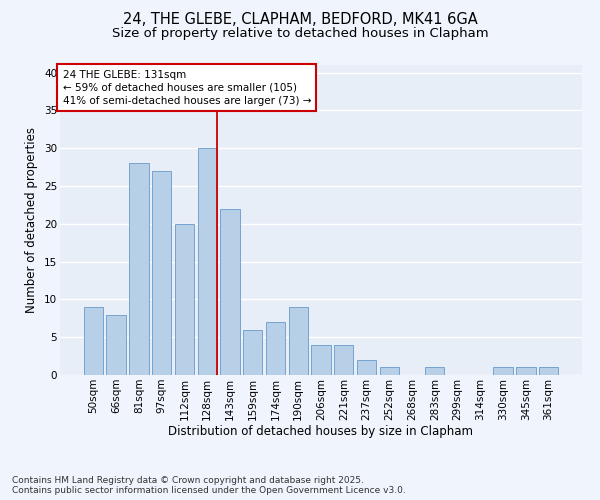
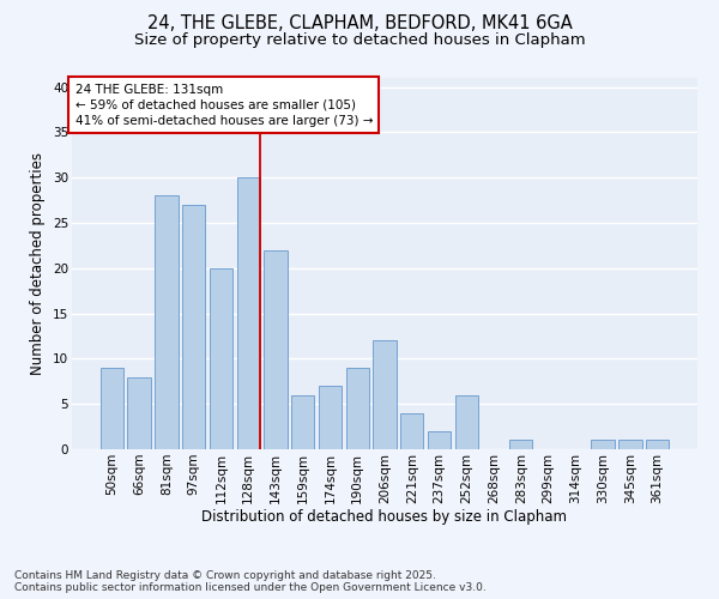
206sqm: 4 -> 12
252sqm: 1 -> 6
